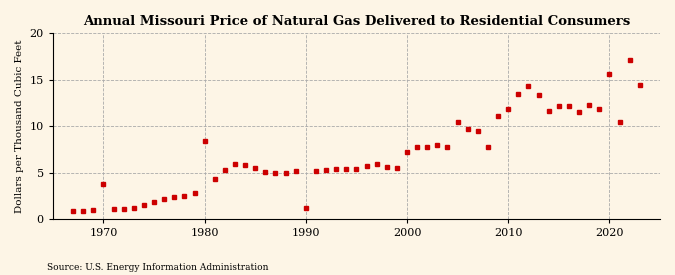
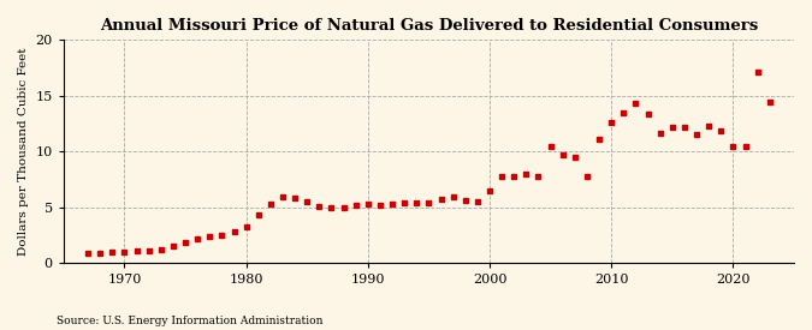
1970: 3.8 -> 1.0
1980: 8.4 -> 3.2
1990: 1.2 -> 5.2
2000: 7.2 -> 6.5
2010: 11.8 -> 12.6
2020: 15.6 -> 10.4
